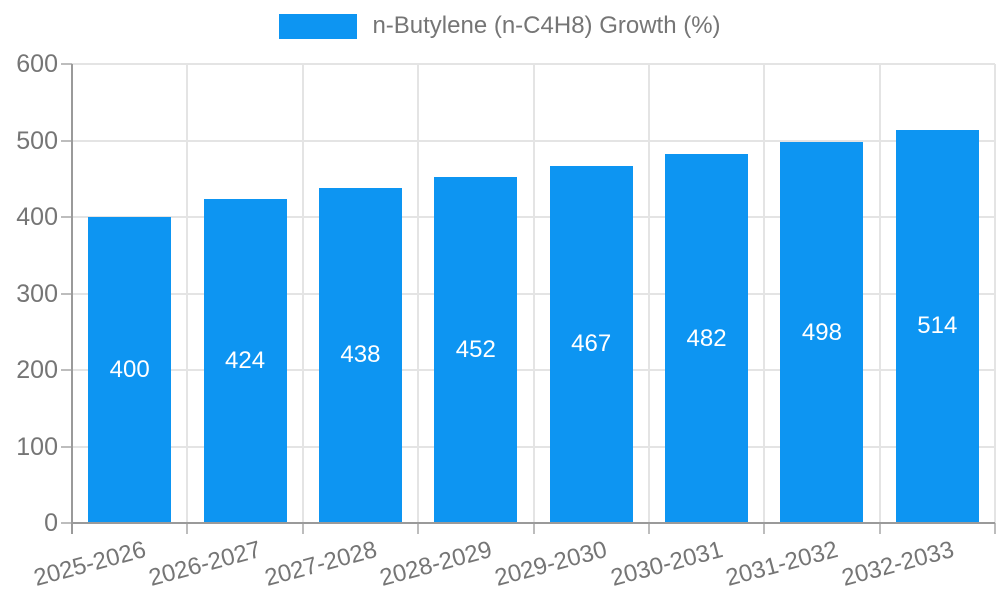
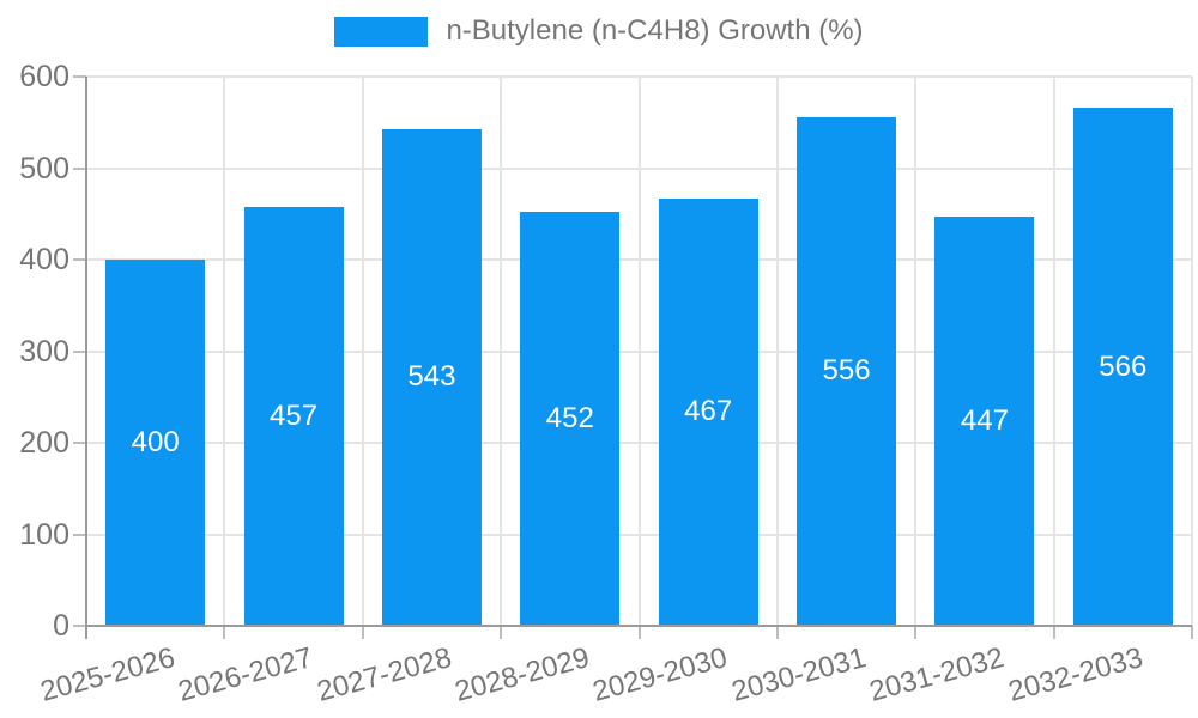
2026-2027: 424 -> 457
2027-2028: 438 -> 543
2030-2031: 482 -> 556
2031-2032: 498 -> 447
2032-2033: 514 -> 566
